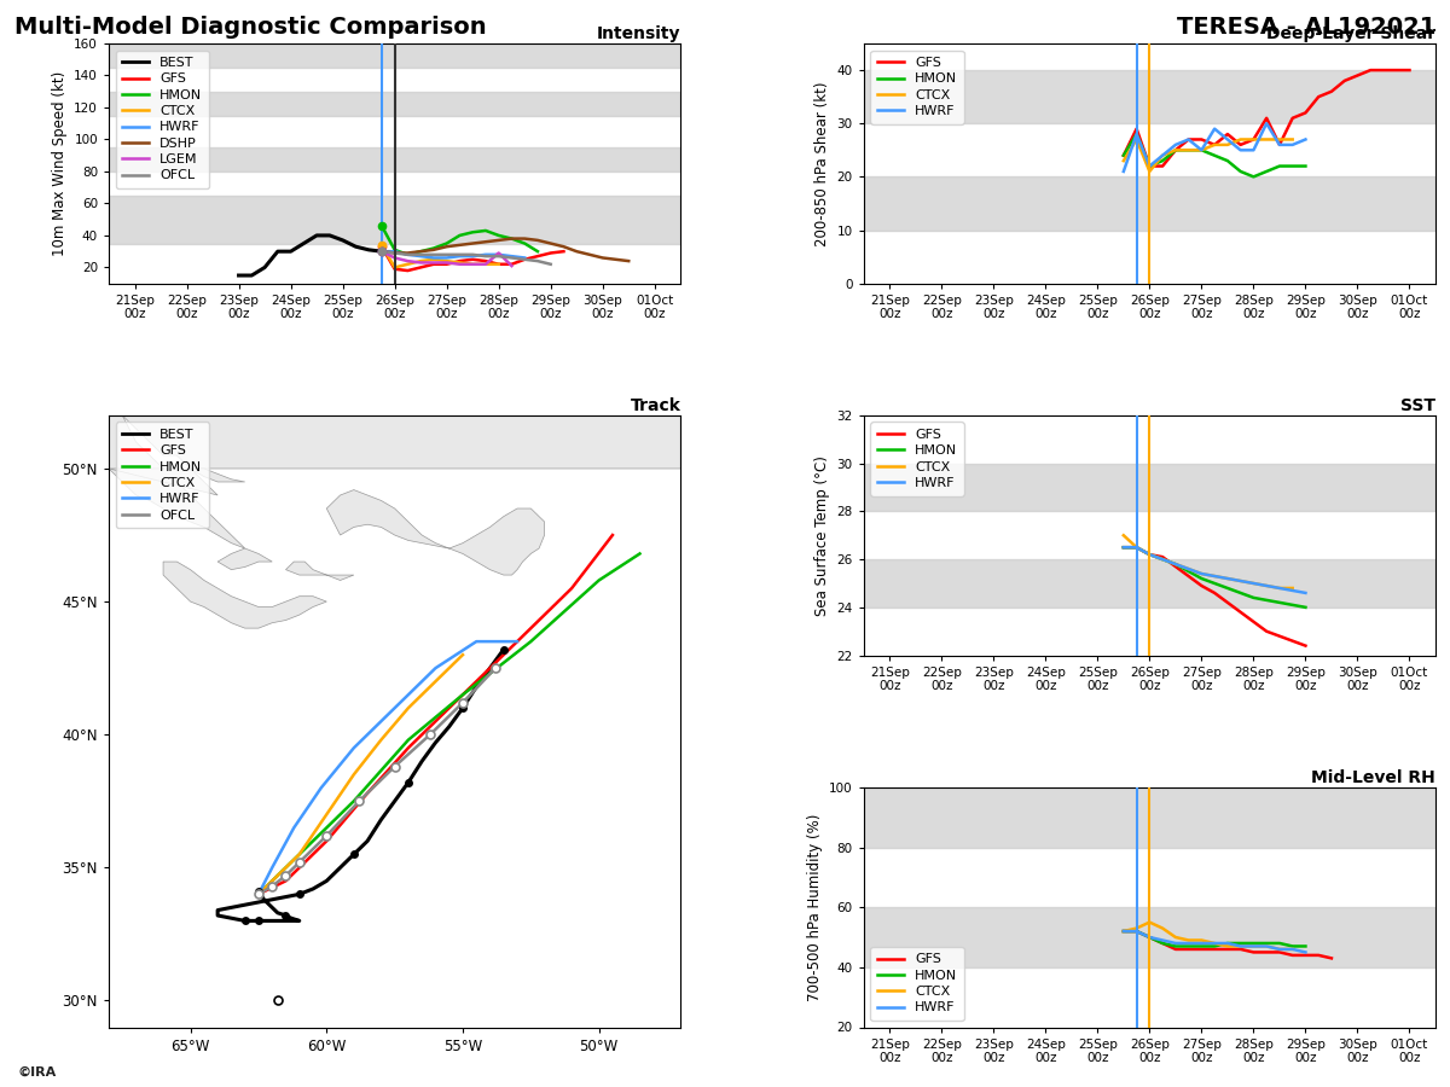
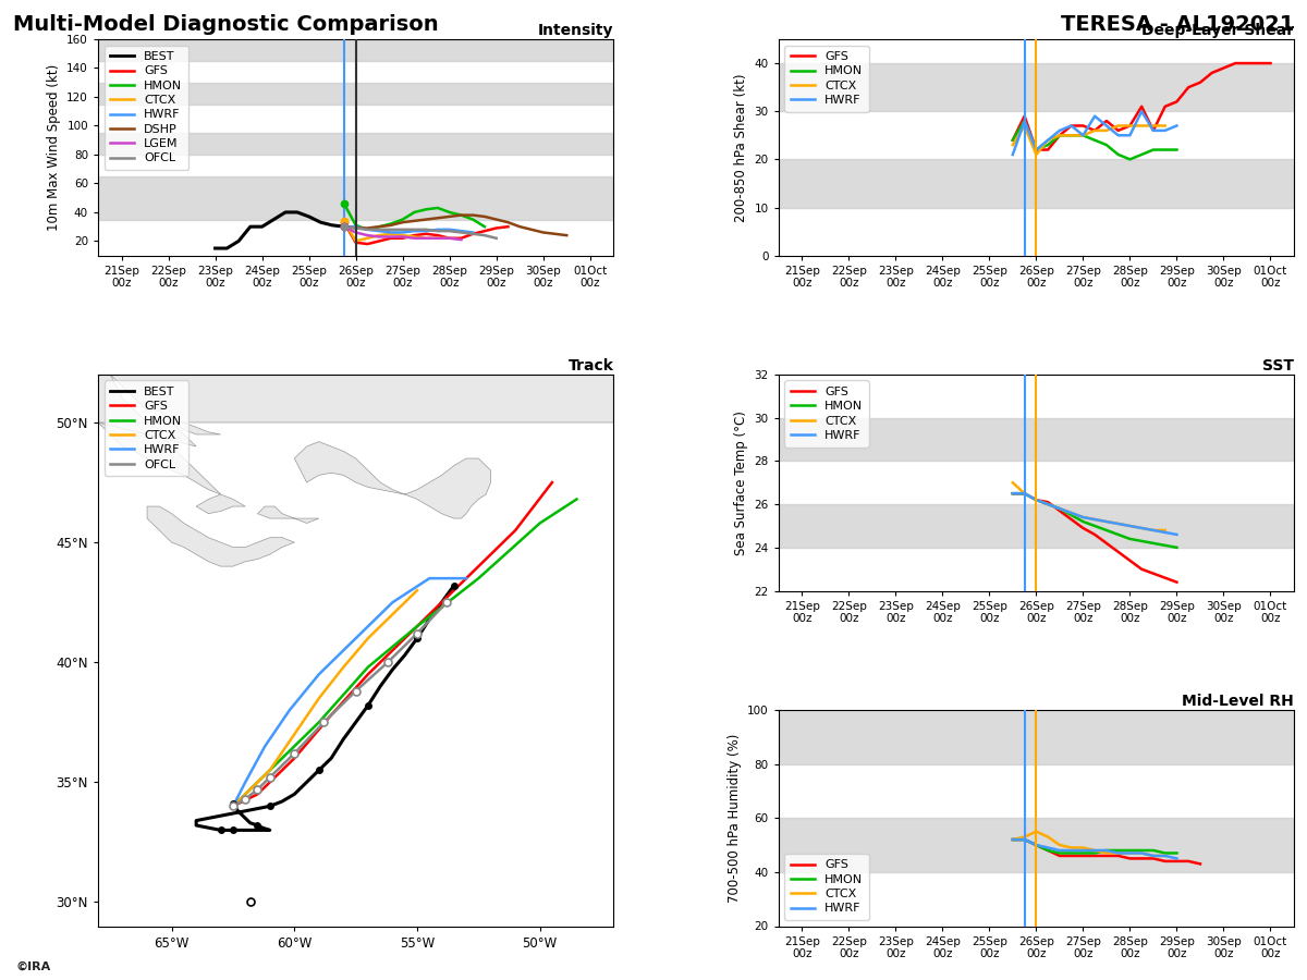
Intensity/LGEM/28Sep 00z: 29 -> 22
